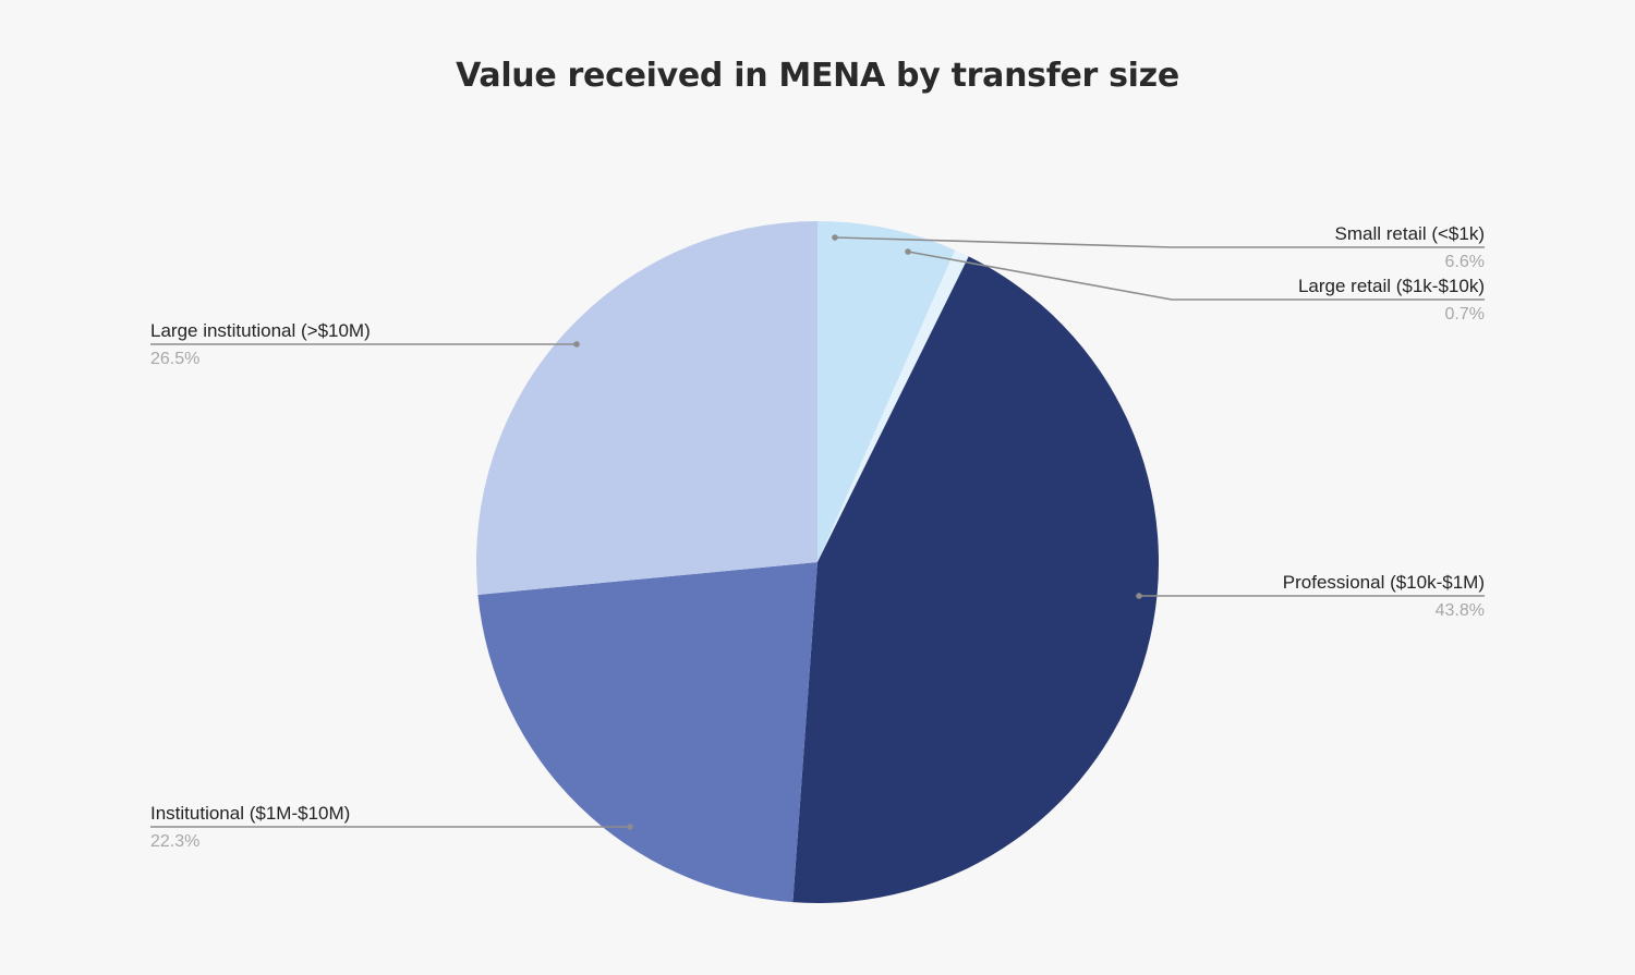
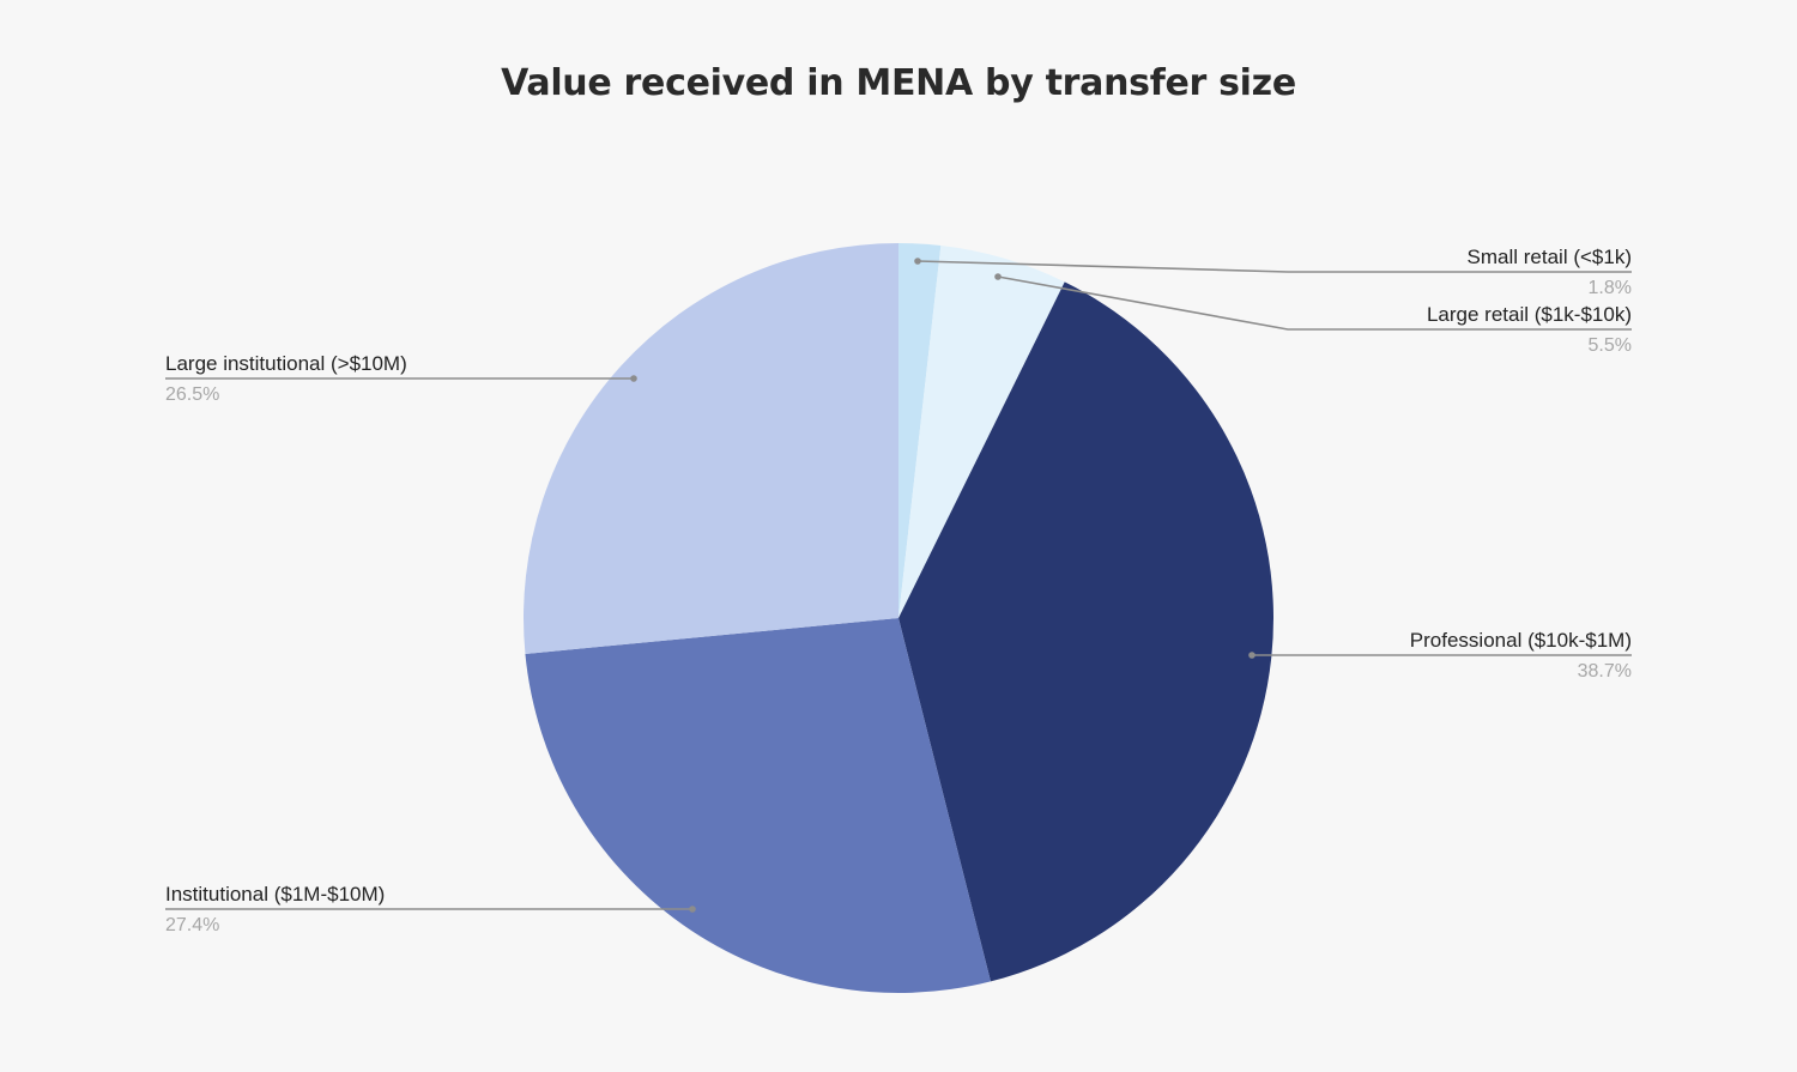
Small retail (<$1k): 6.6% -> 1.8%
Large retail ($1k-$10k): 0.7% -> 5.5%
Professional ($10k-$1M): 43.8% -> 38.7%
Institutional ($1M-$10M): 22.3% -> 27.4%
